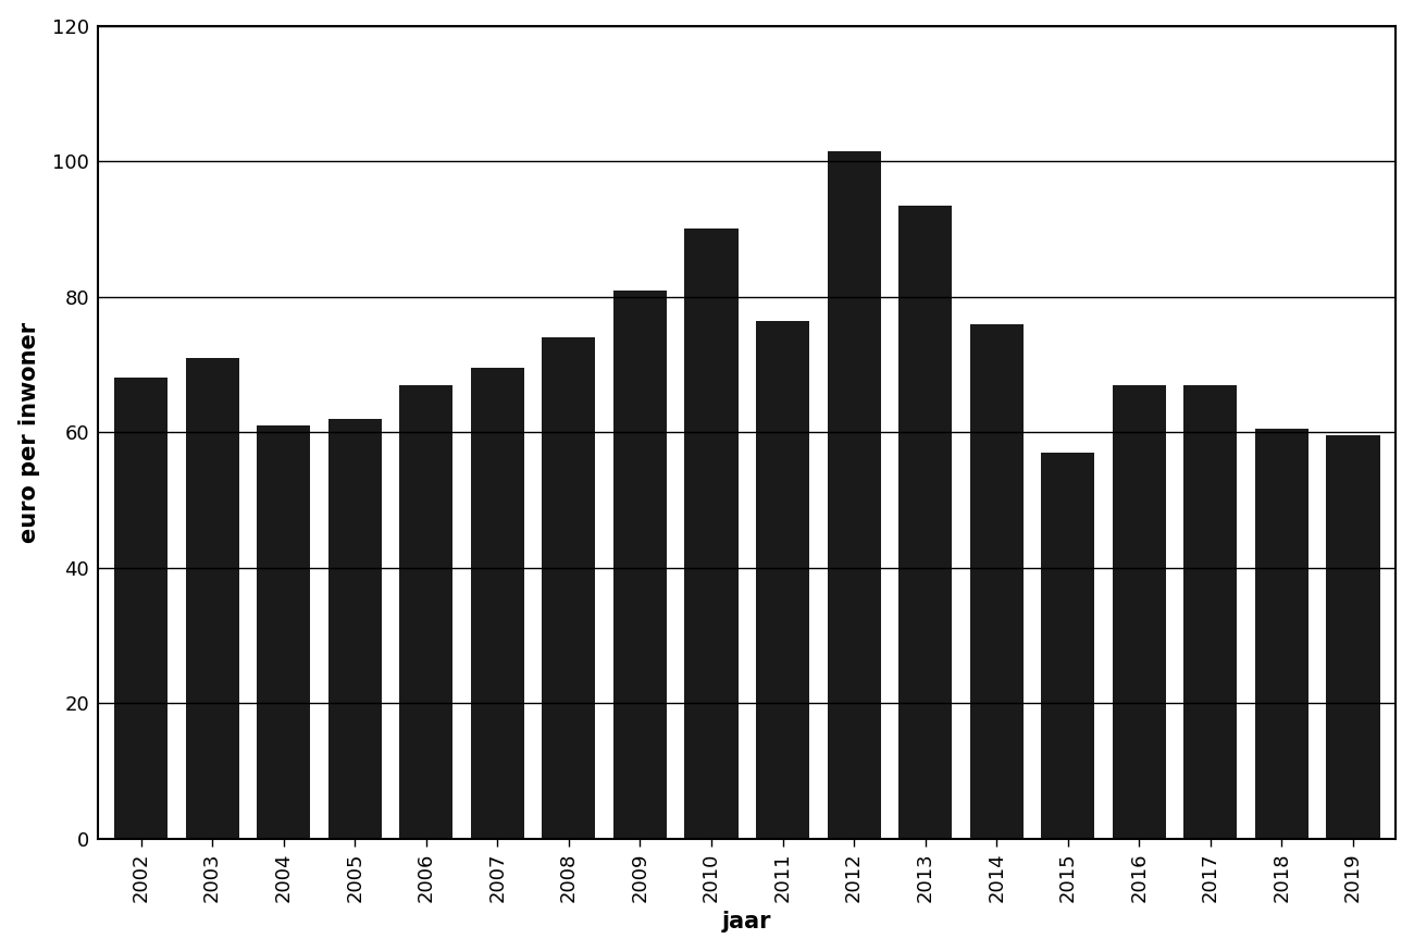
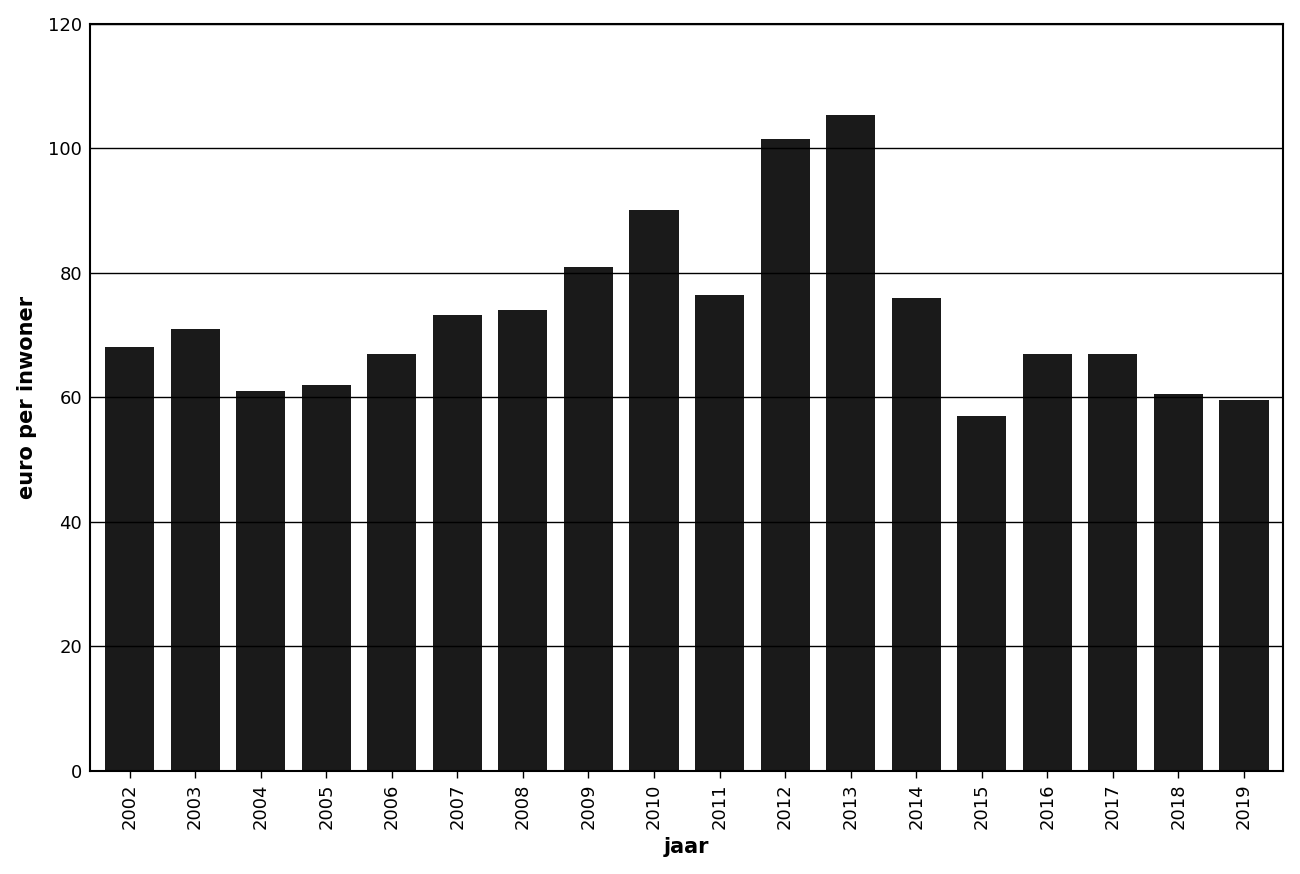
2007: 69.5 -> 73.2
2013: 93.5 -> 105.4
